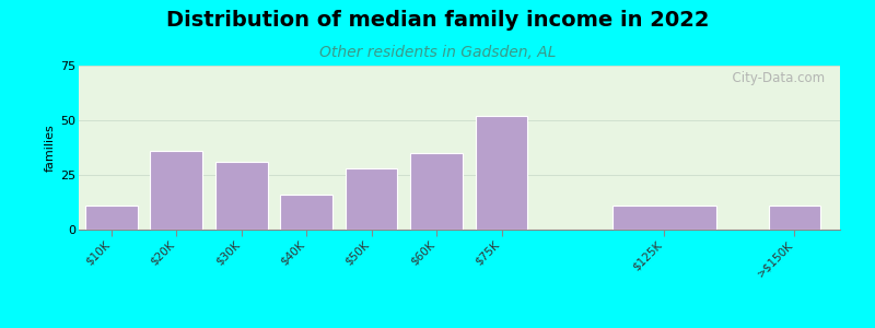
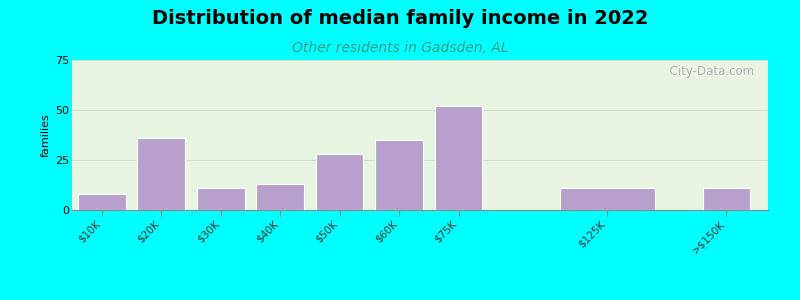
$10K: 11 -> 8
$30K: 31 -> 11
$40K: 16 -> 13
